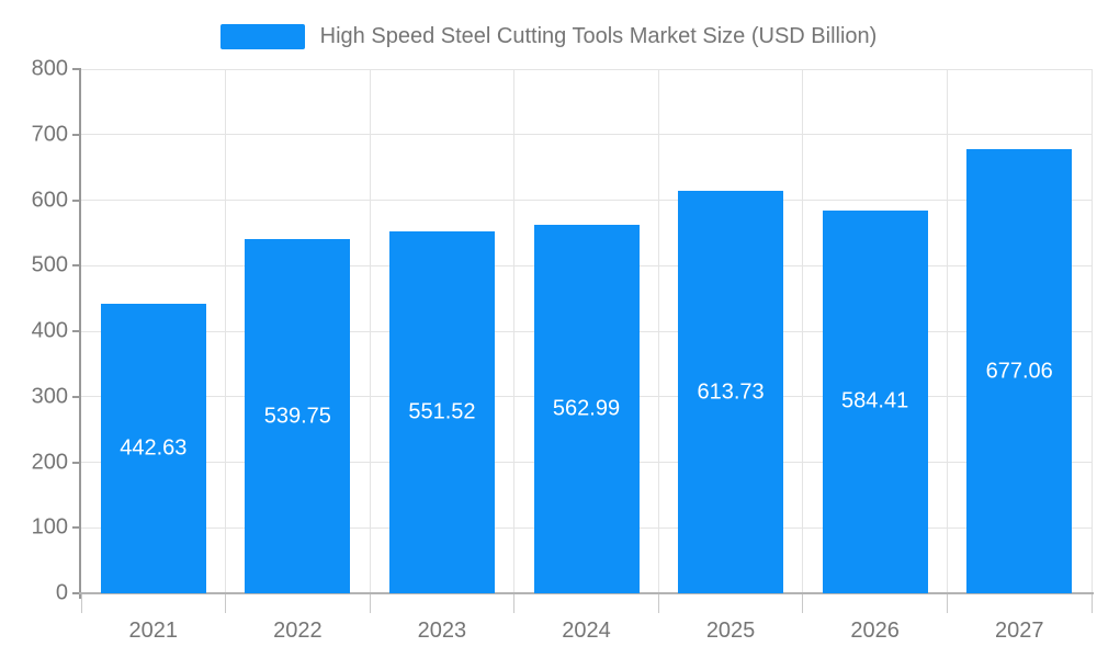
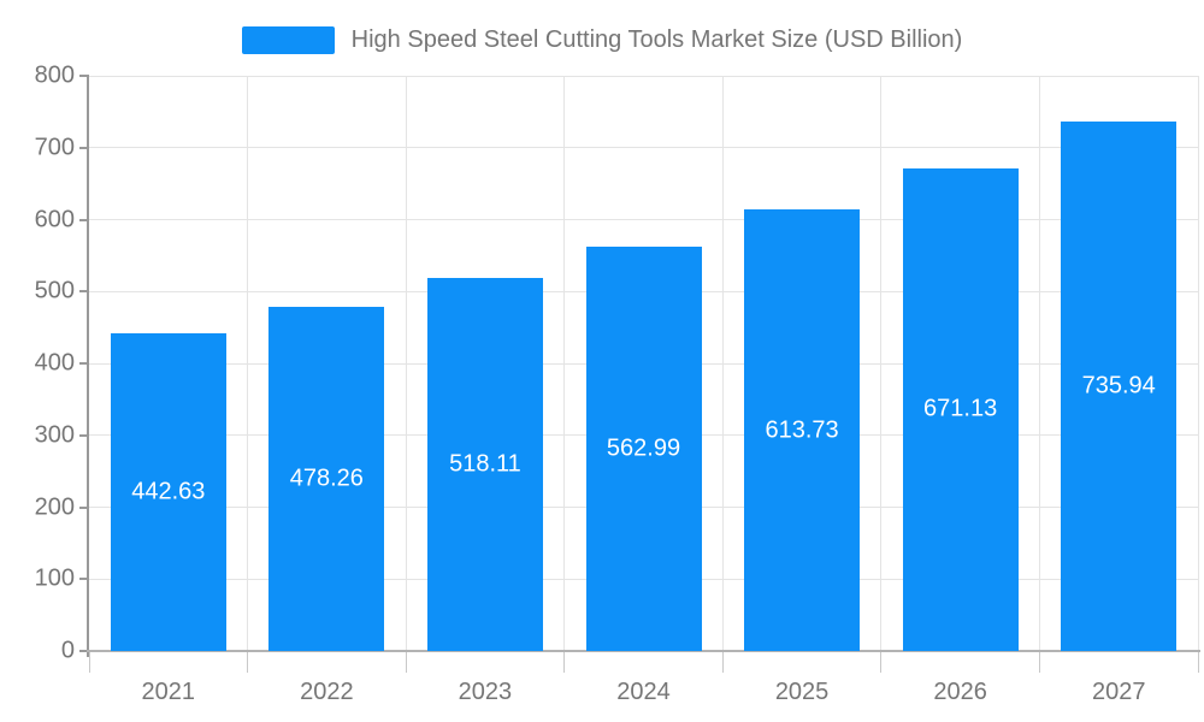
2022: 539.75 -> 478.26
2023: 551.52 -> 518.11
2026: 584.41 -> 671.13
2027: 677.06 -> 735.94
